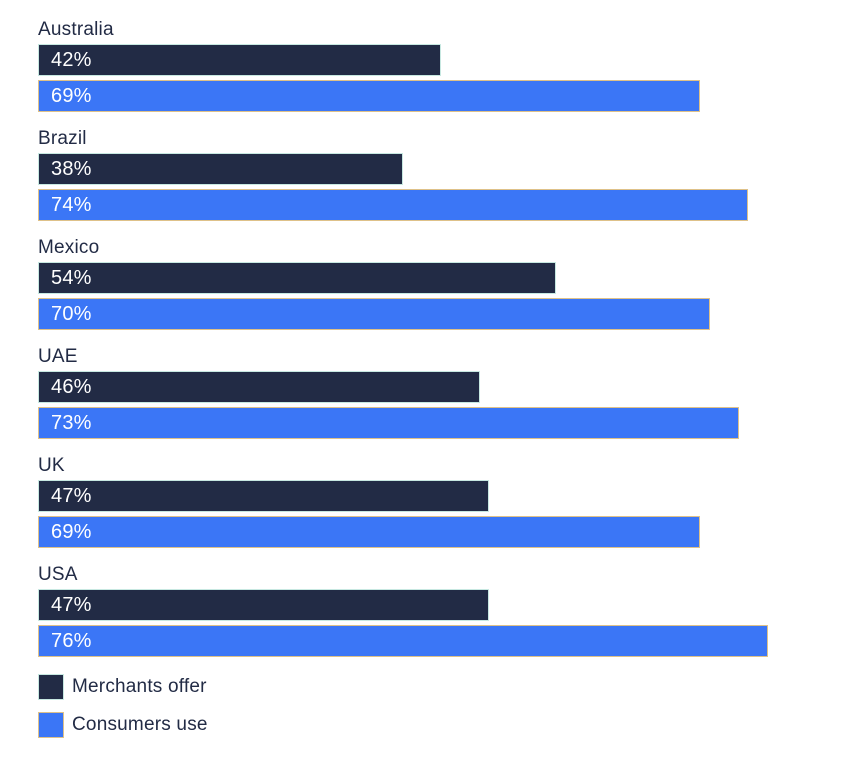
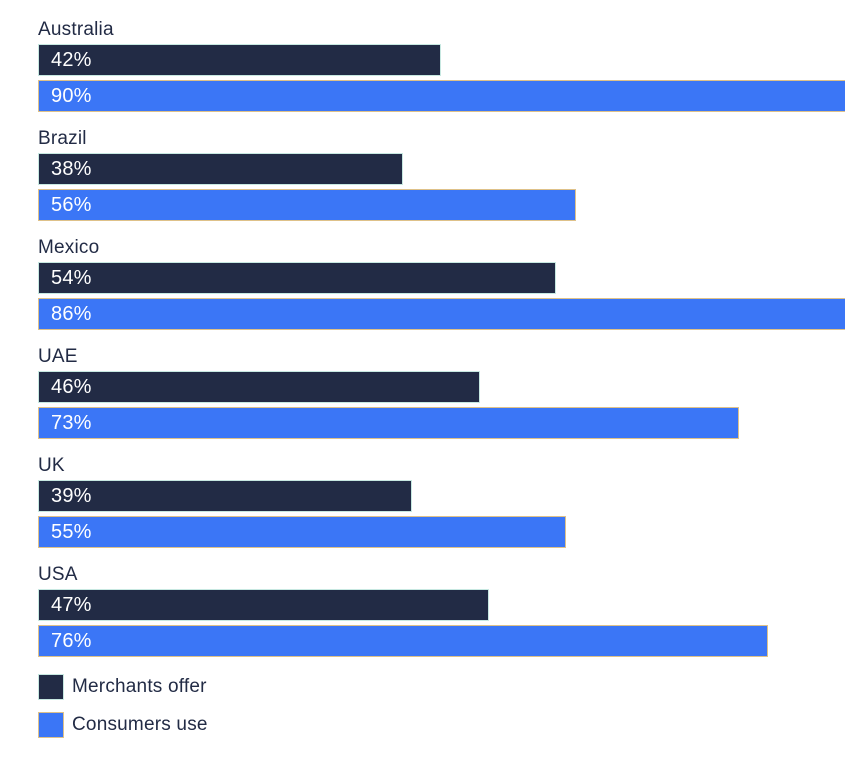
Consumers use/Australia: 69% -> 90%
Consumers use/Brazil: 74% -> 56%
Consumers use/Mexico: 70% -> 86%
Merchants offer/UK: 47% -> 39%
Consumers use/UK: 69% -> 55%
